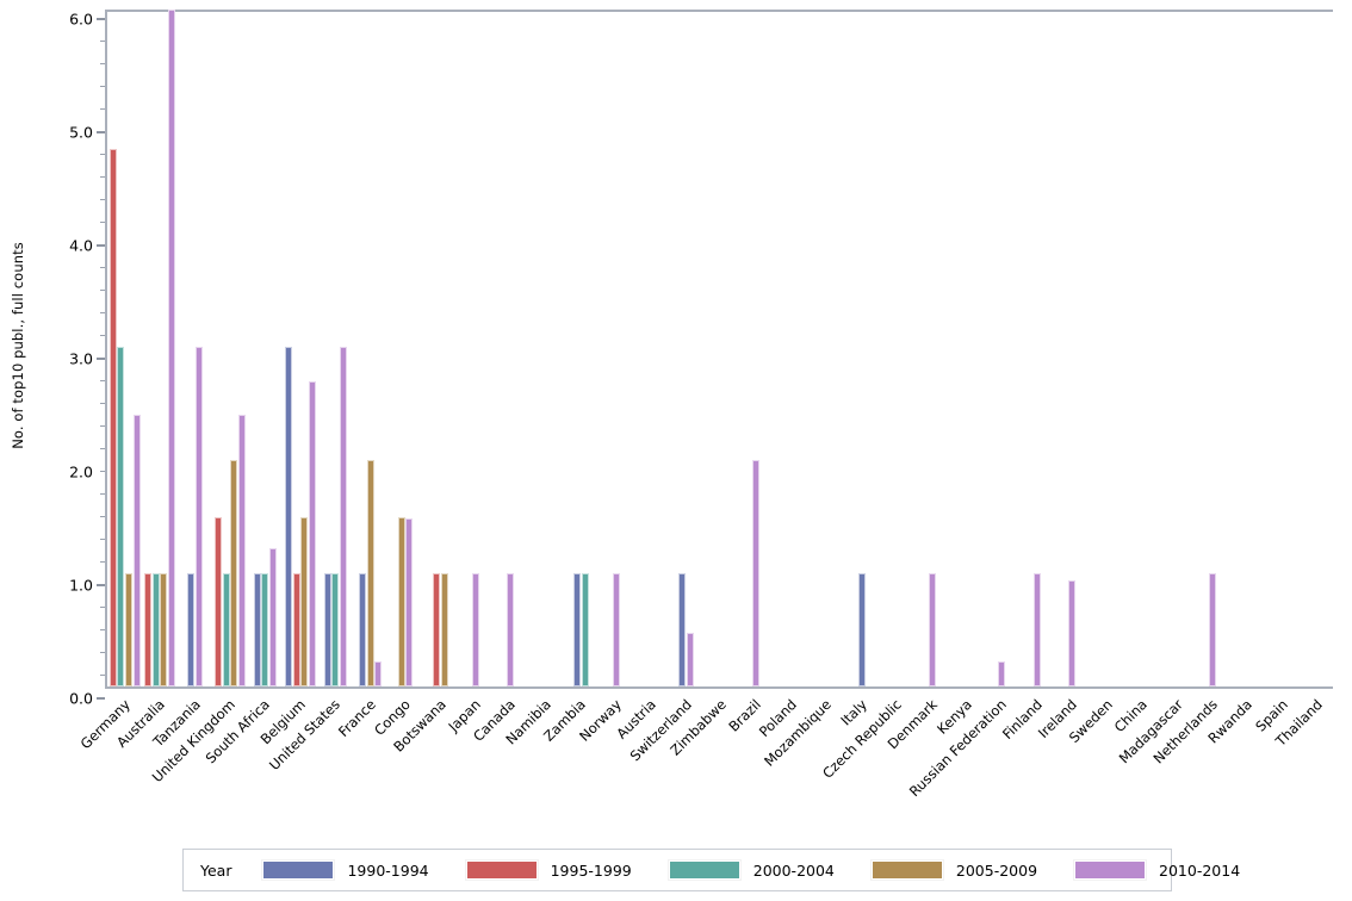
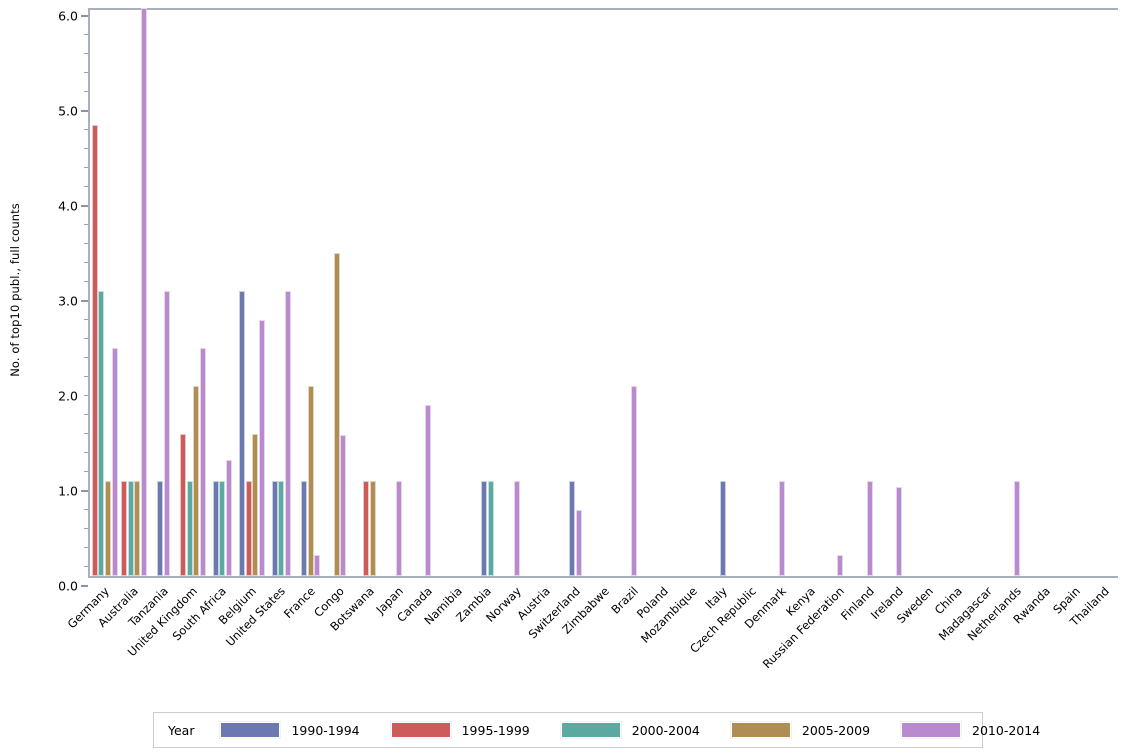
2005-2009/Congo: 1.5 -> 3.4
2010-2014/Canada: 1.0 -> 1.8
2010-2014/Switzerland: 0.5 -> 0.7
